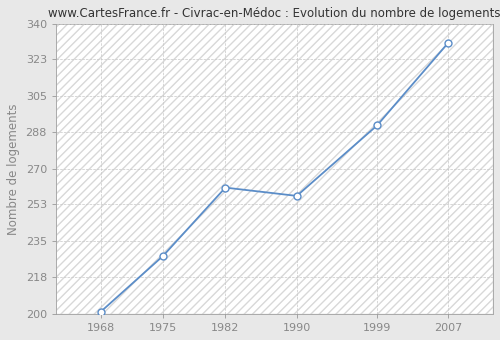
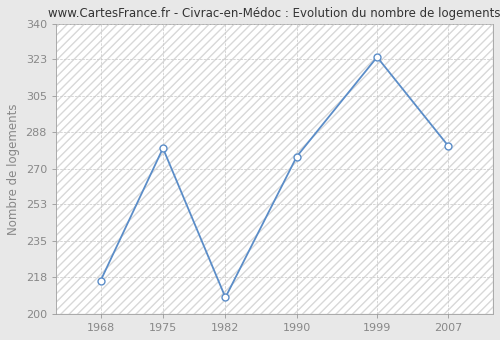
1968: 201 -> 216
1975: 228 -> 280
1982: 261 -> 208
1990: 257 -> 276
1999: 291 -> 324
2007: 331 -> 281
